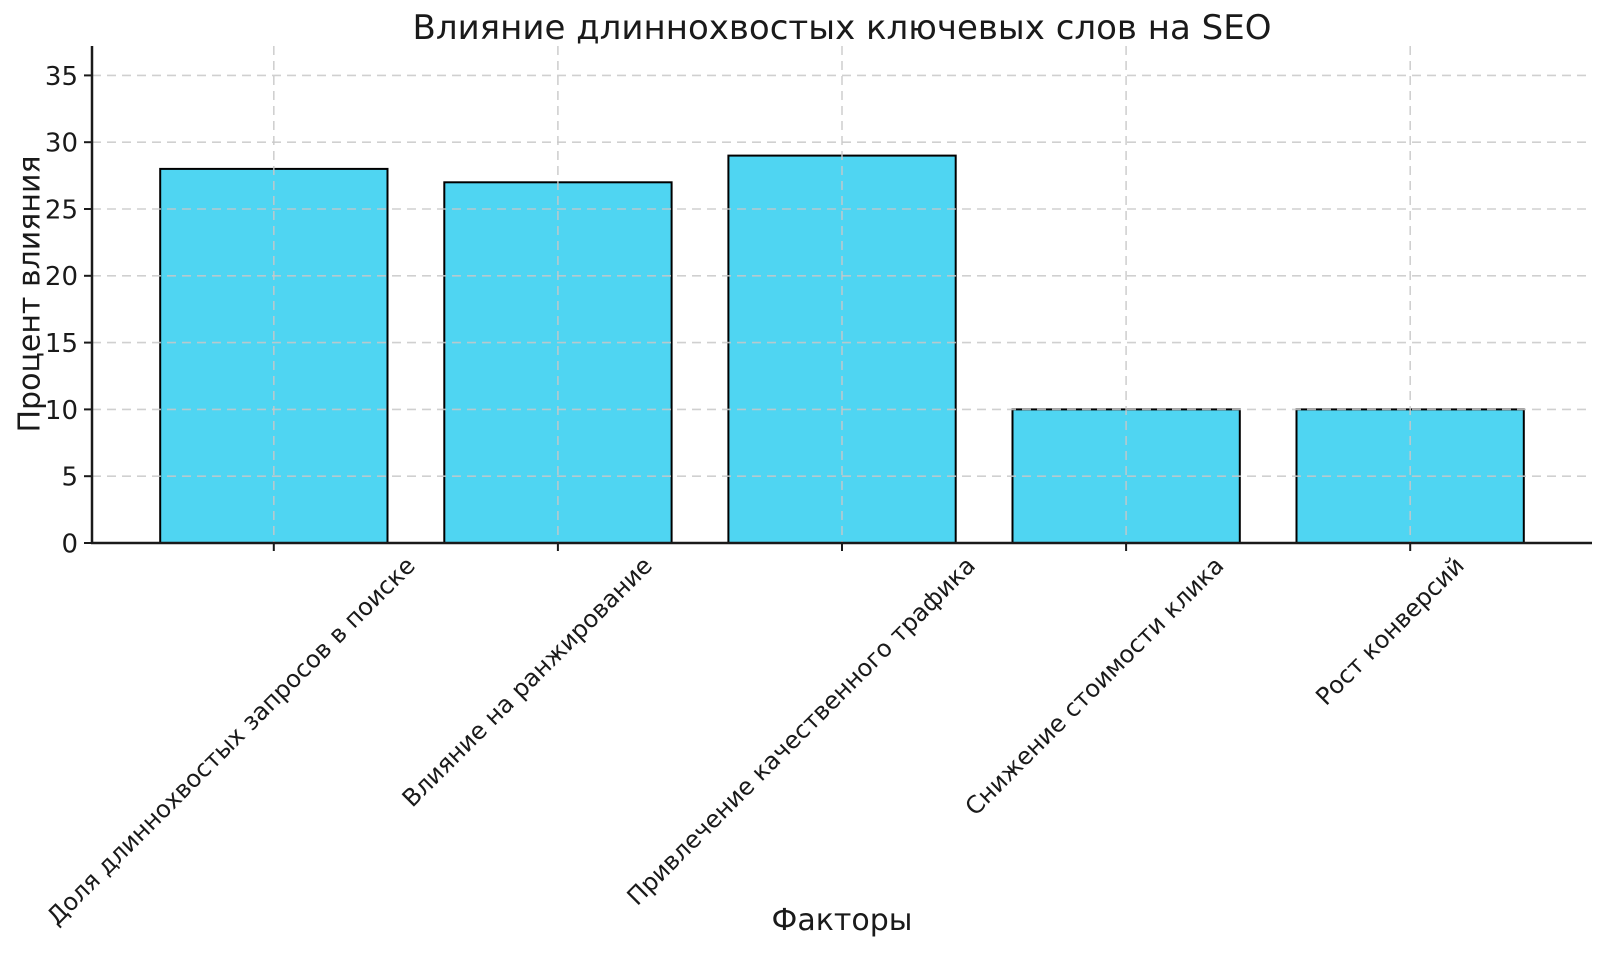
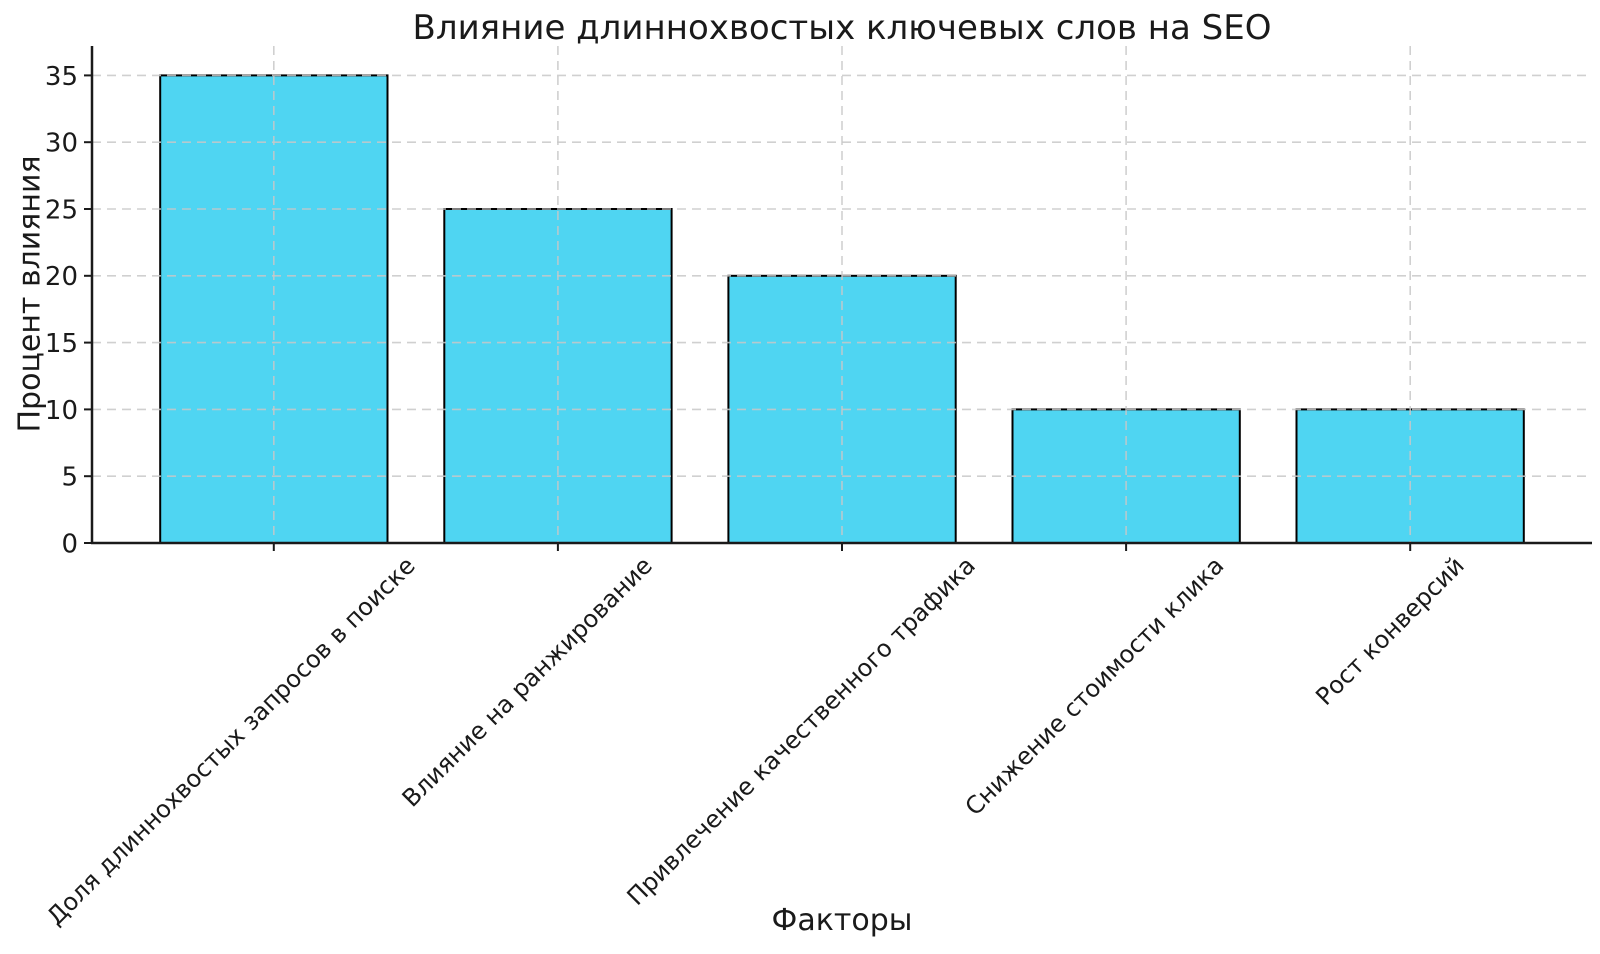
Доля длиннохвостых запросов в поиске: 28 -> 35
Влияние на ранжирование: 27 -> 25
Привлечение качественного трафика: 29 -> 20
